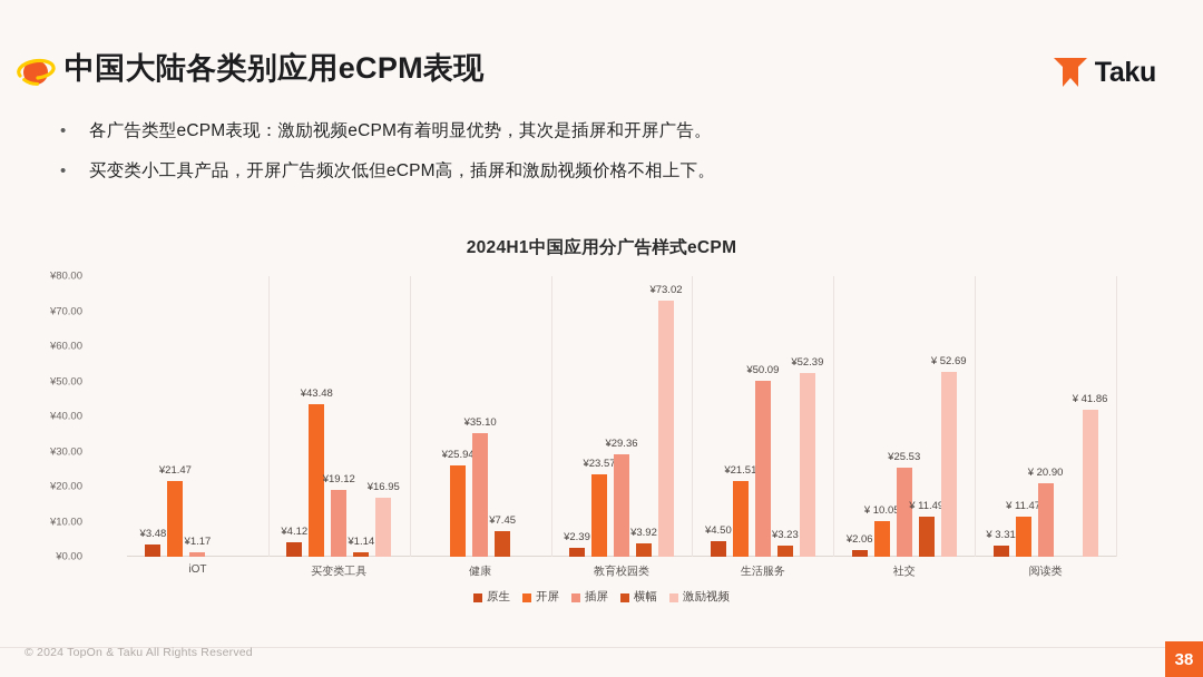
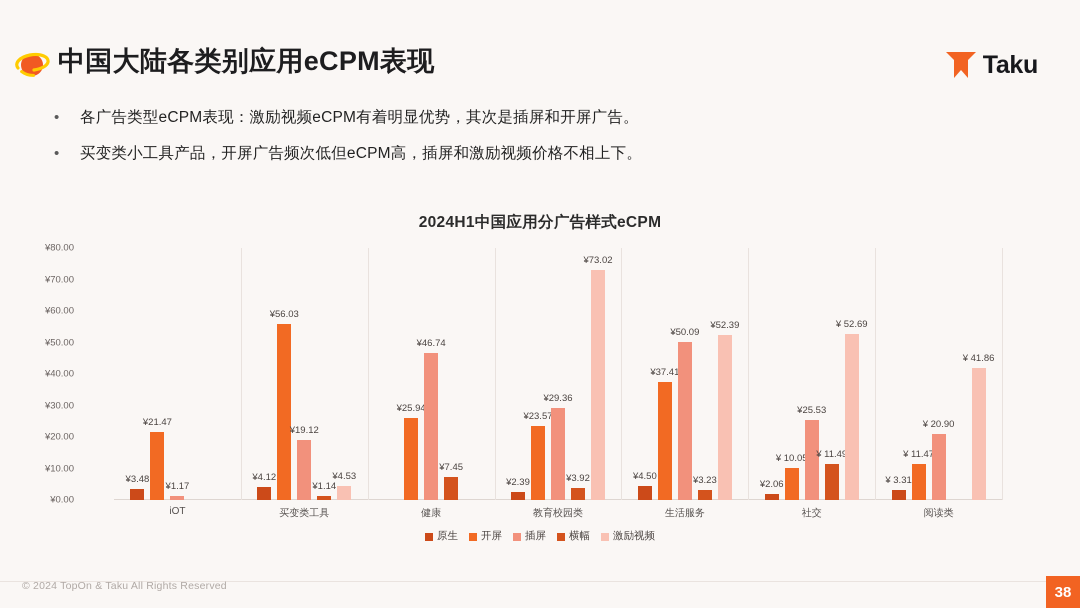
开屏/买变类工具: ¥43.48 -> ¥56.03
激励视频/买变类工具: ¥16.95 -> ¥4.53
插屏/健康: ¥35.10 -> ¥46.74
开屏/生活服务: ¥21.51 -> ¥37.41
